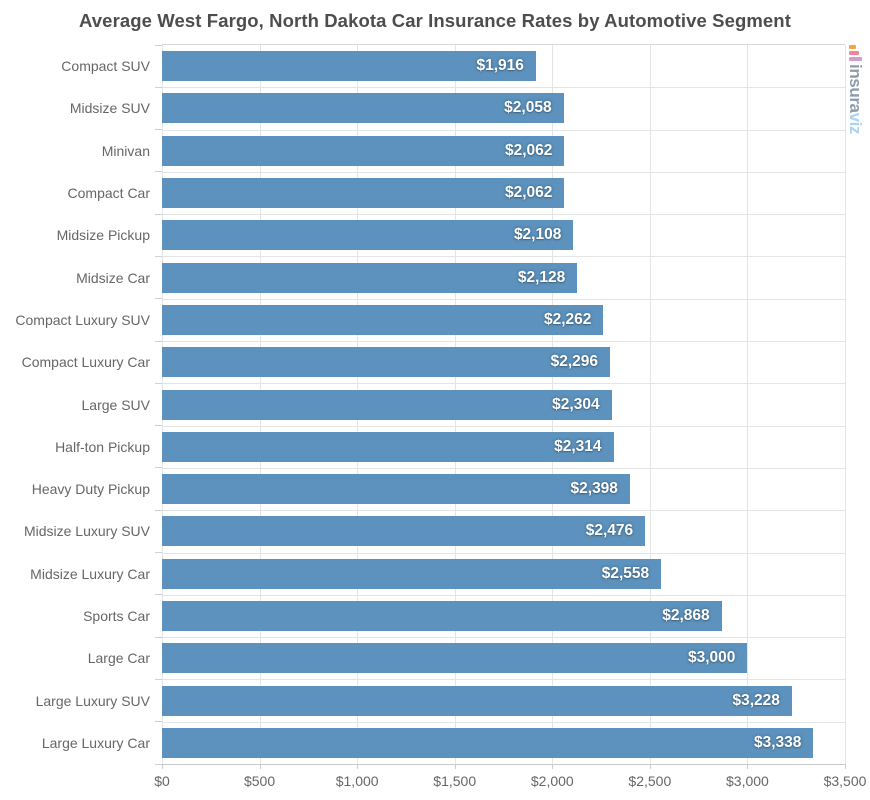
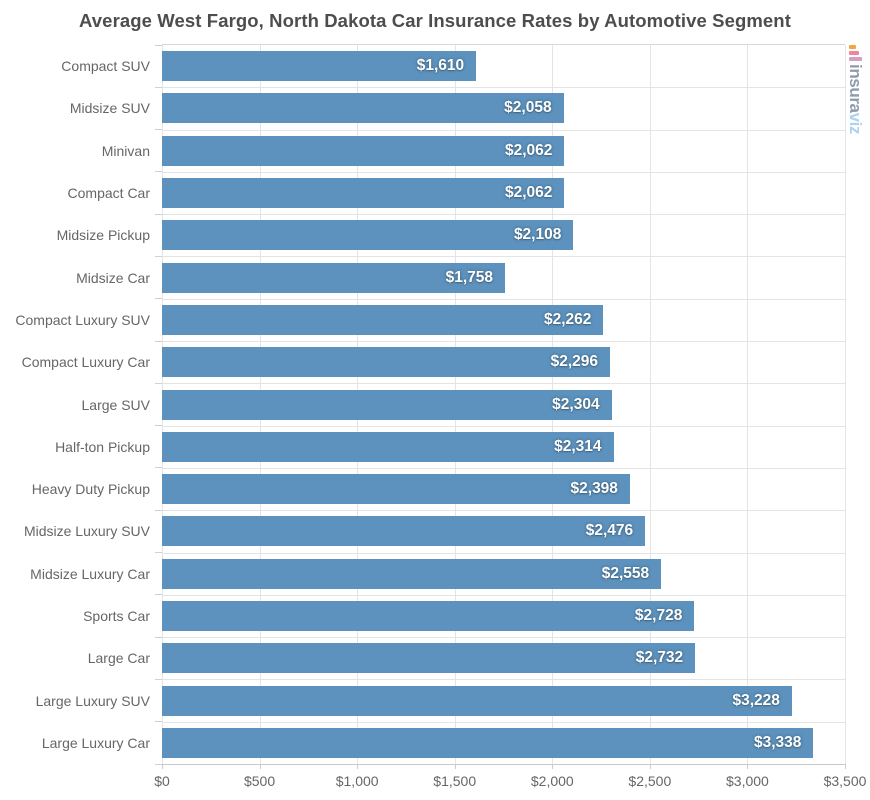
Compact SUV: $1,916 -> $1,610
Midsize Car: $2,128 -> $1,758
Sports Car: $2,868 -> $2,728
Large Car: $3,000 -> $2,732
